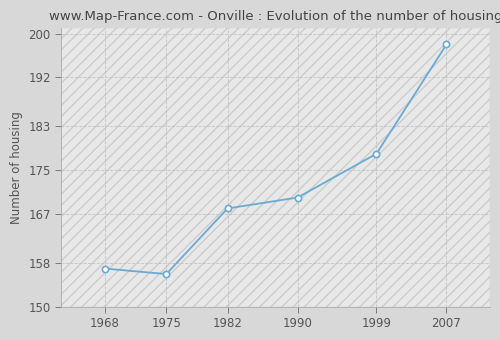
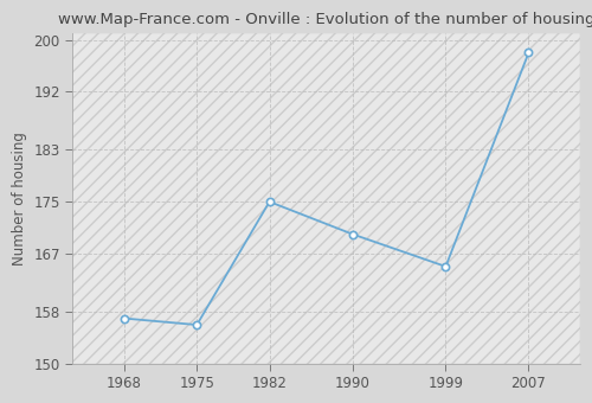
1982: 168 -> 175
1999: 178 -> 165
